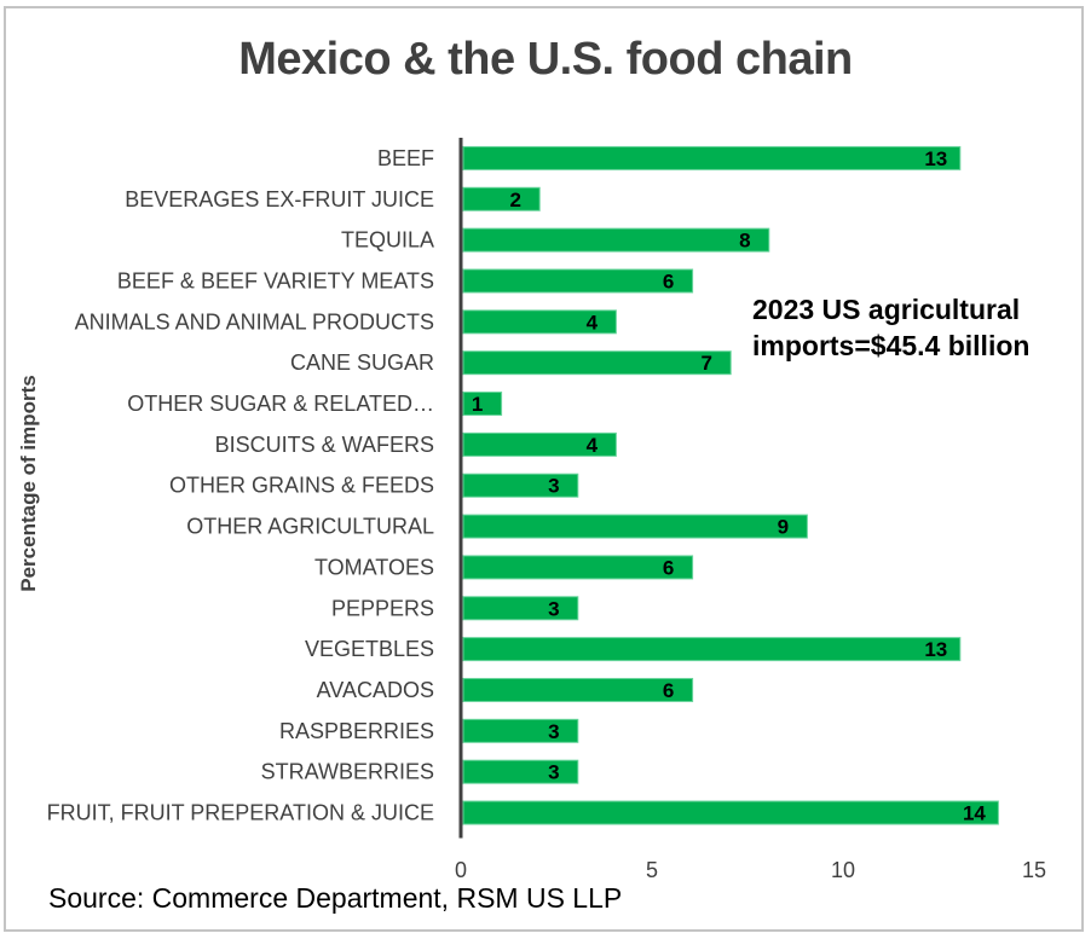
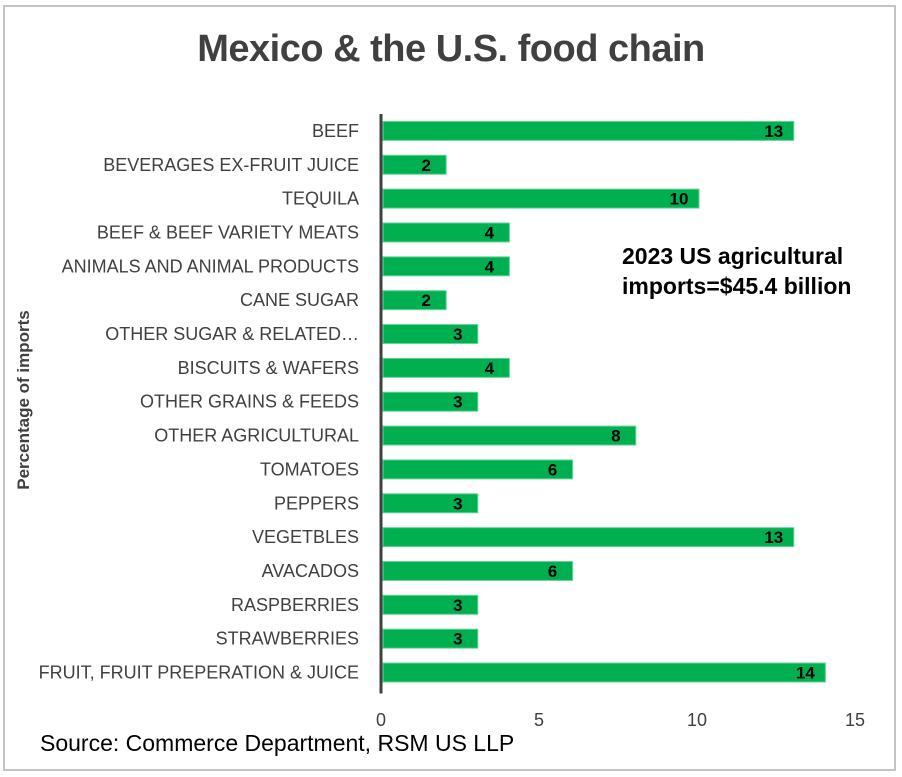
TEQUILA: 8 -> 10
BEEF & BEEF VARIETY MEATS: 6 -> 4
CANE SUGAR: 7 -> 2
OTHER SUGAR & RELATED…: 1 -> 3
OTHER AGRICULTURAL: 9 -> 8
